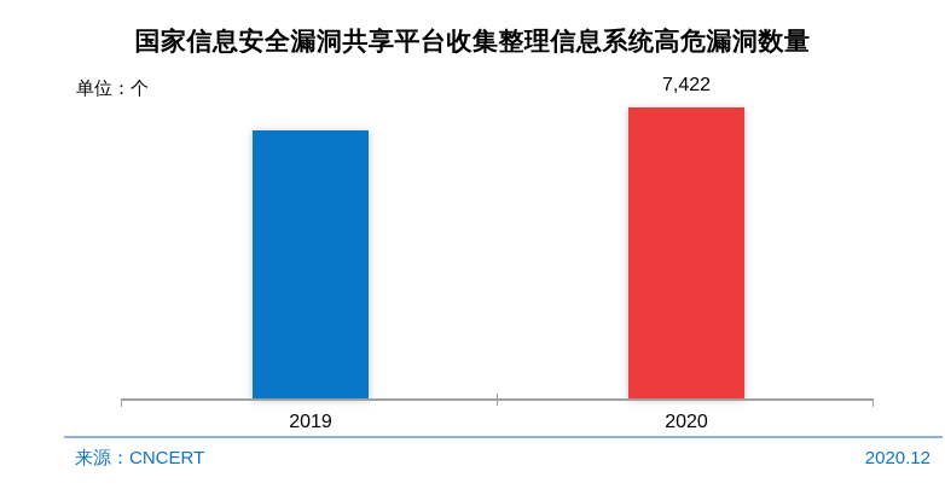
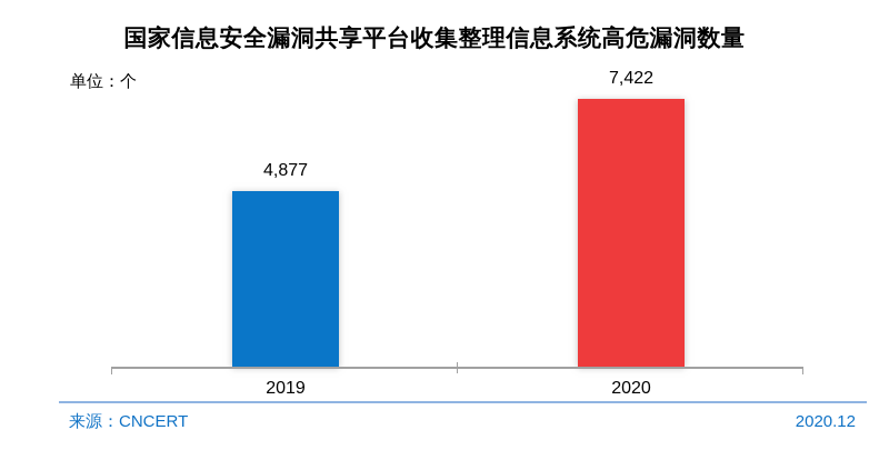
2019: 6,850 -> 4,877
